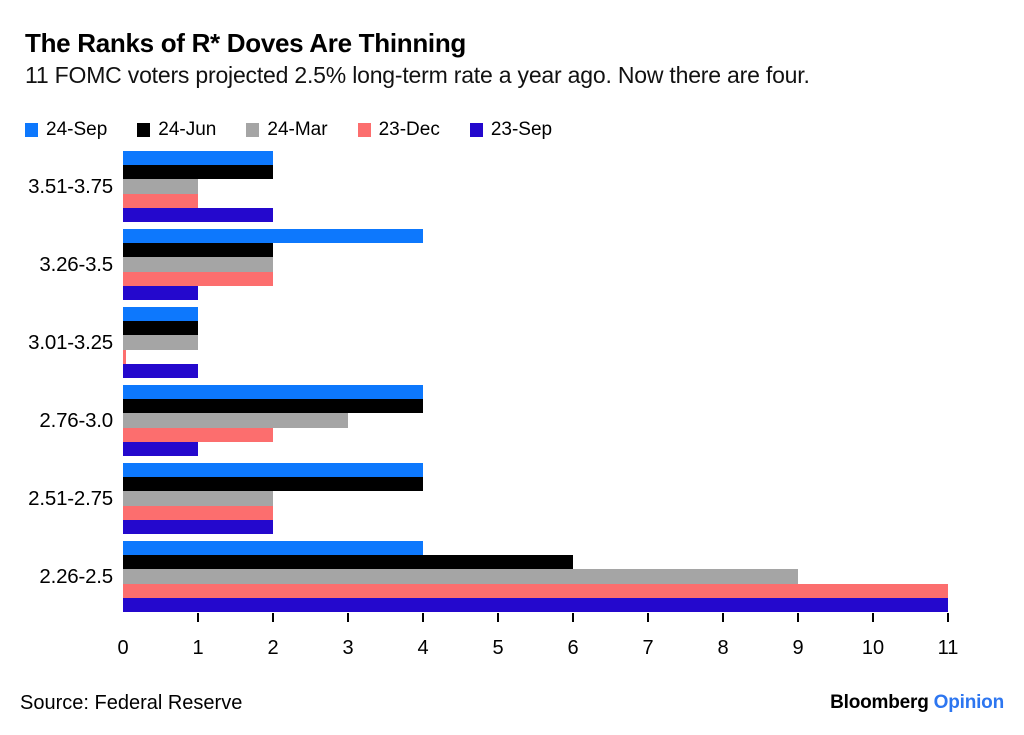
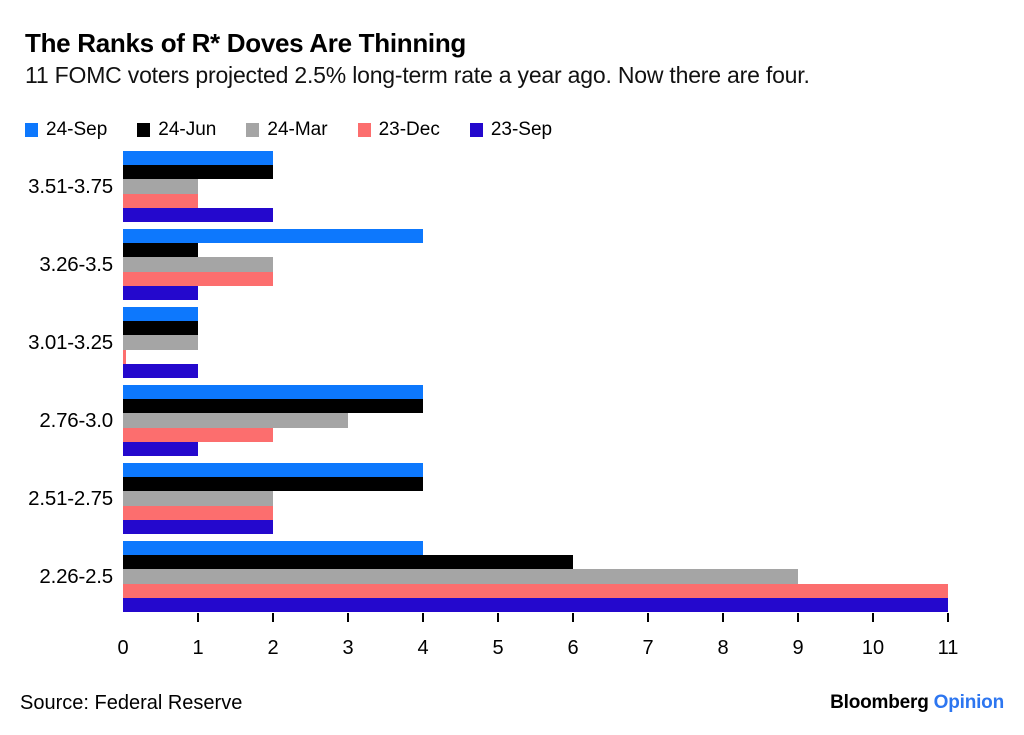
24-Jun/3.26-3.5: 2 -> 1
